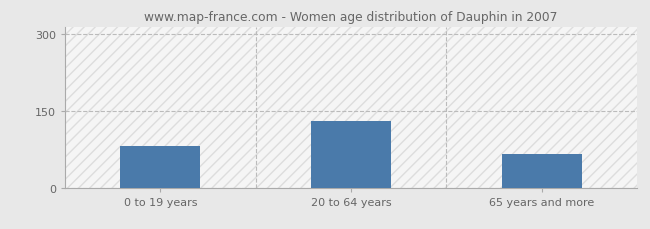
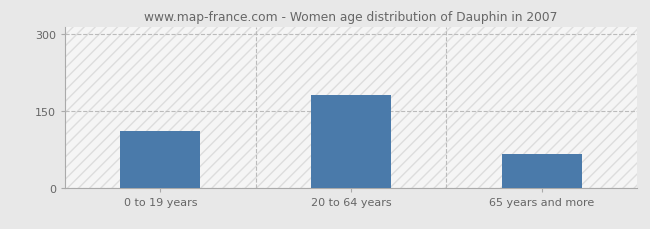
0 to 19 years: 82 -> 110
20 to 64 years: 130 -> 181
